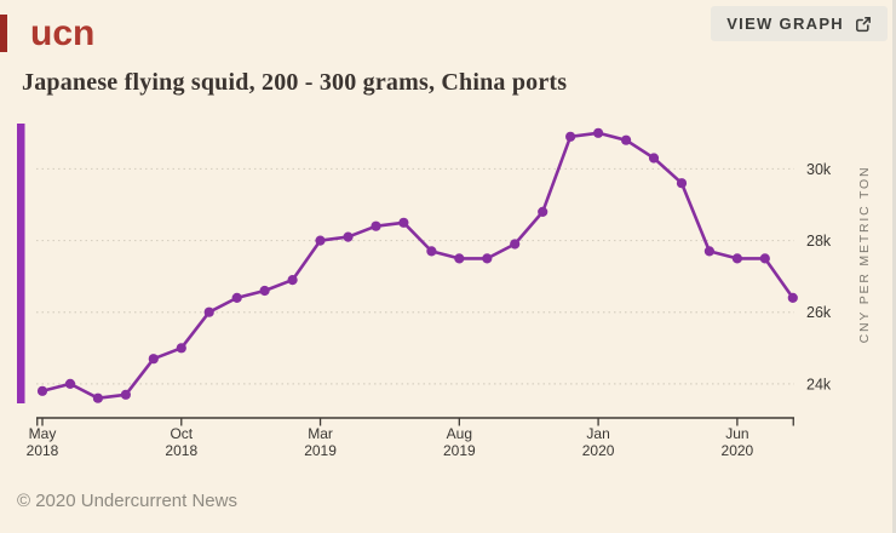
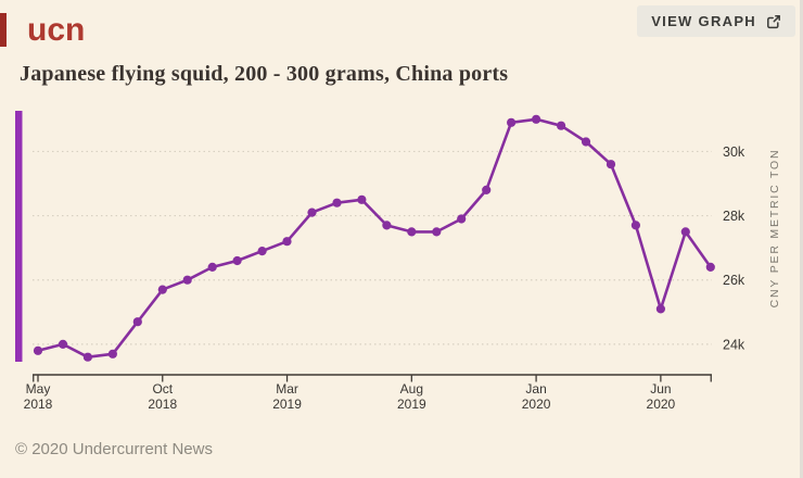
Oct 2018: 25.0k -> 25.7k
Mar 2019: 28.0k -> 27.2k
Jun 2020: 27.5k -> 25.1k
